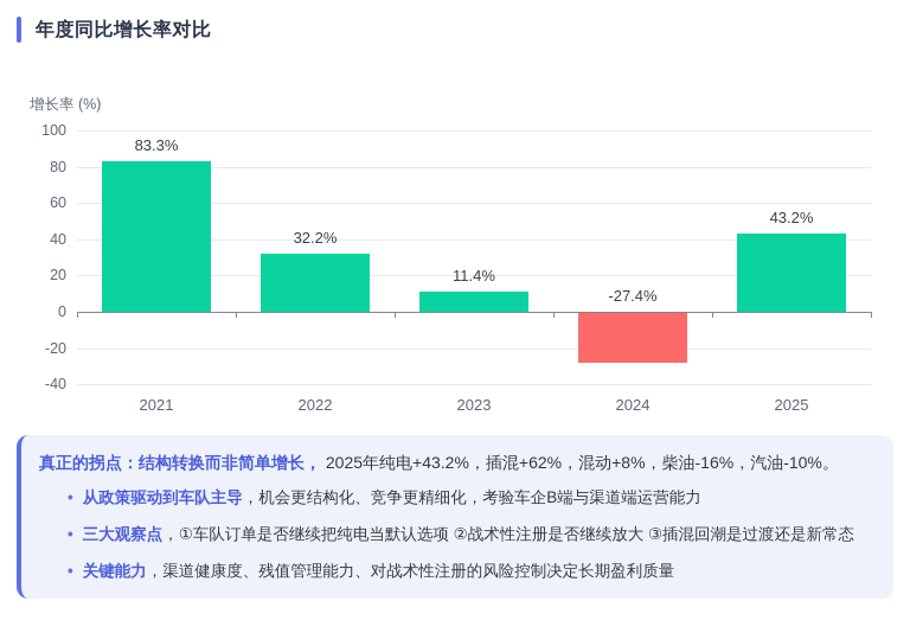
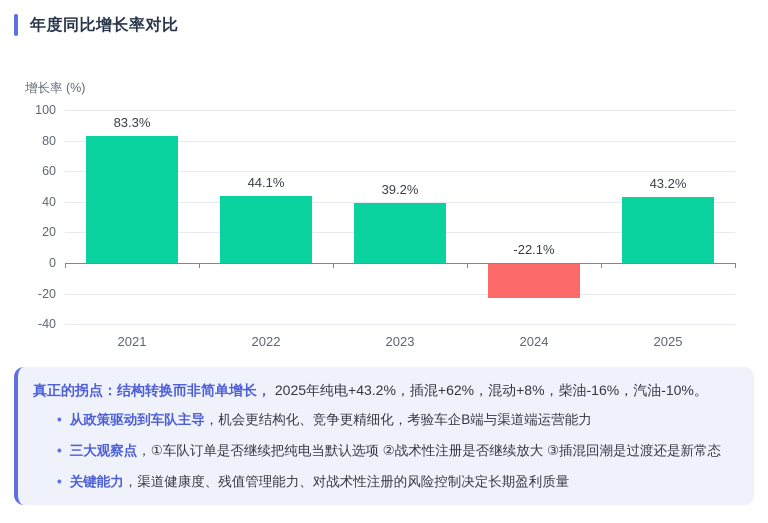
2022: 32.2% -> 44.1%
2023: 11.4% -> 39.2%
2024: -27.4% -> -22.1%
